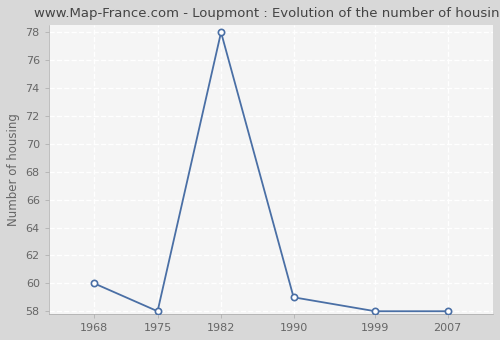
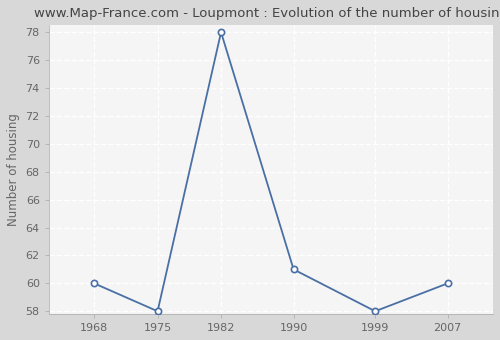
1990: 59 -> 61
2007: 58 -> 60
